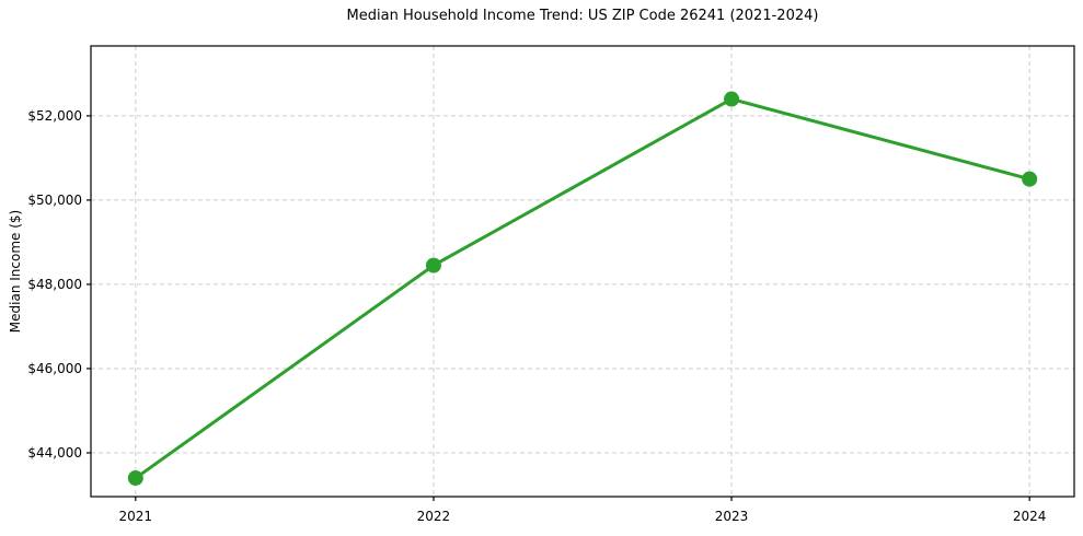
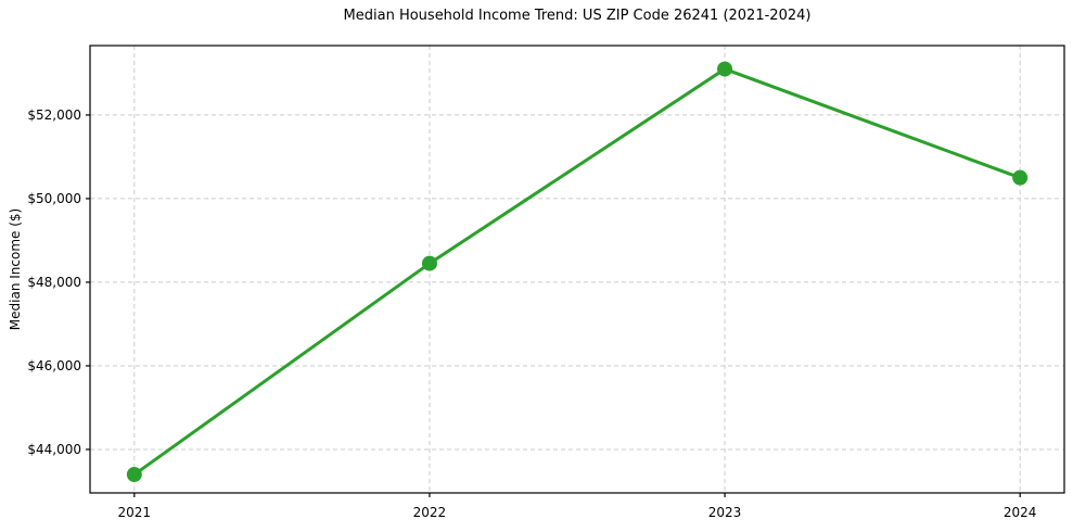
2023: $52400 -> $53100
